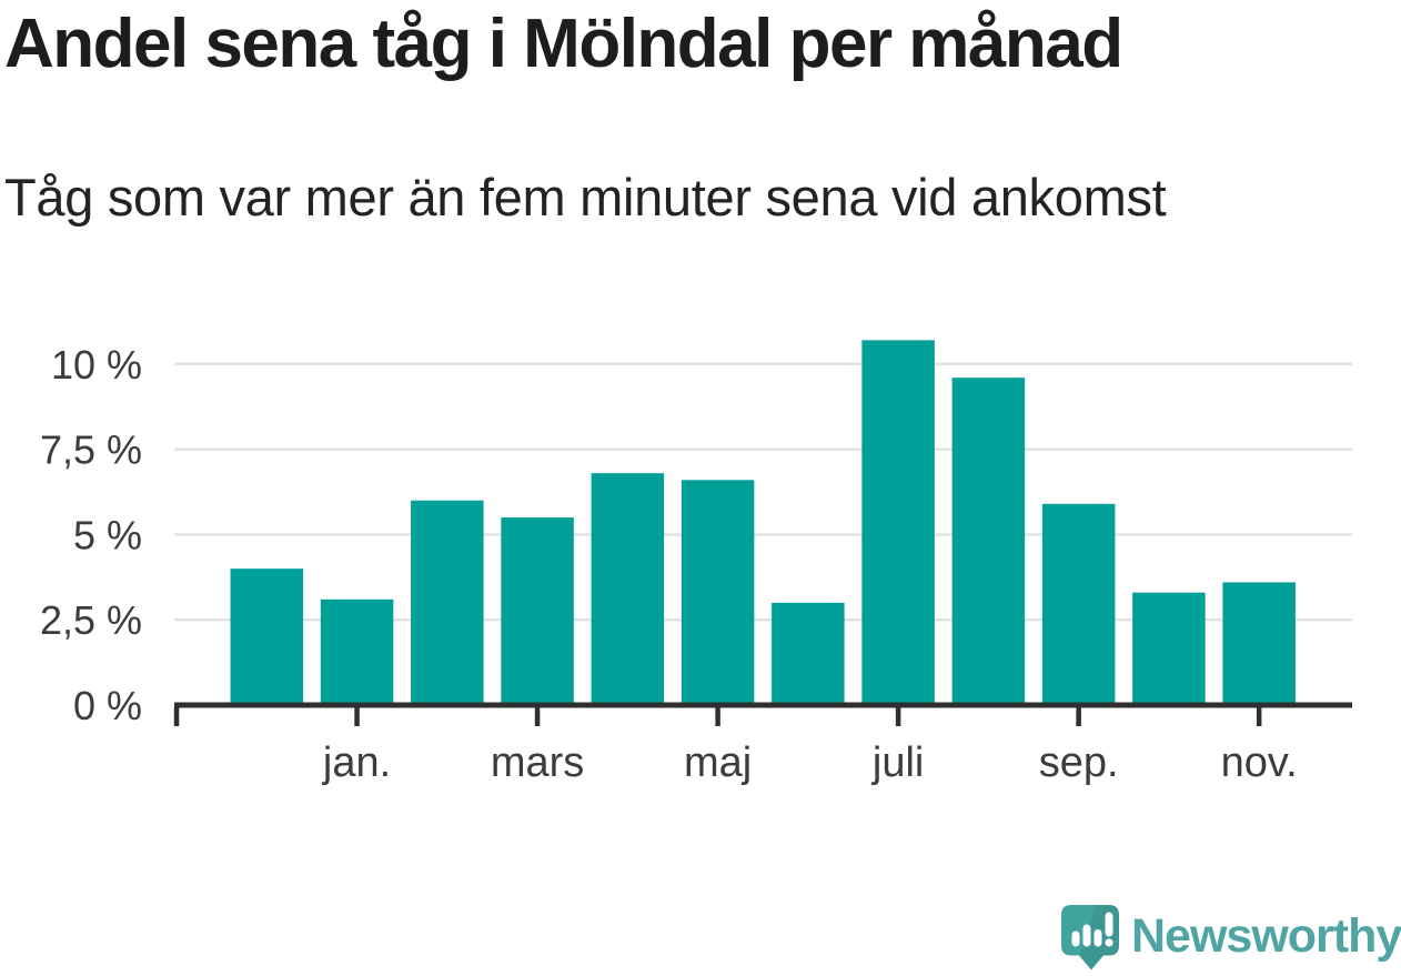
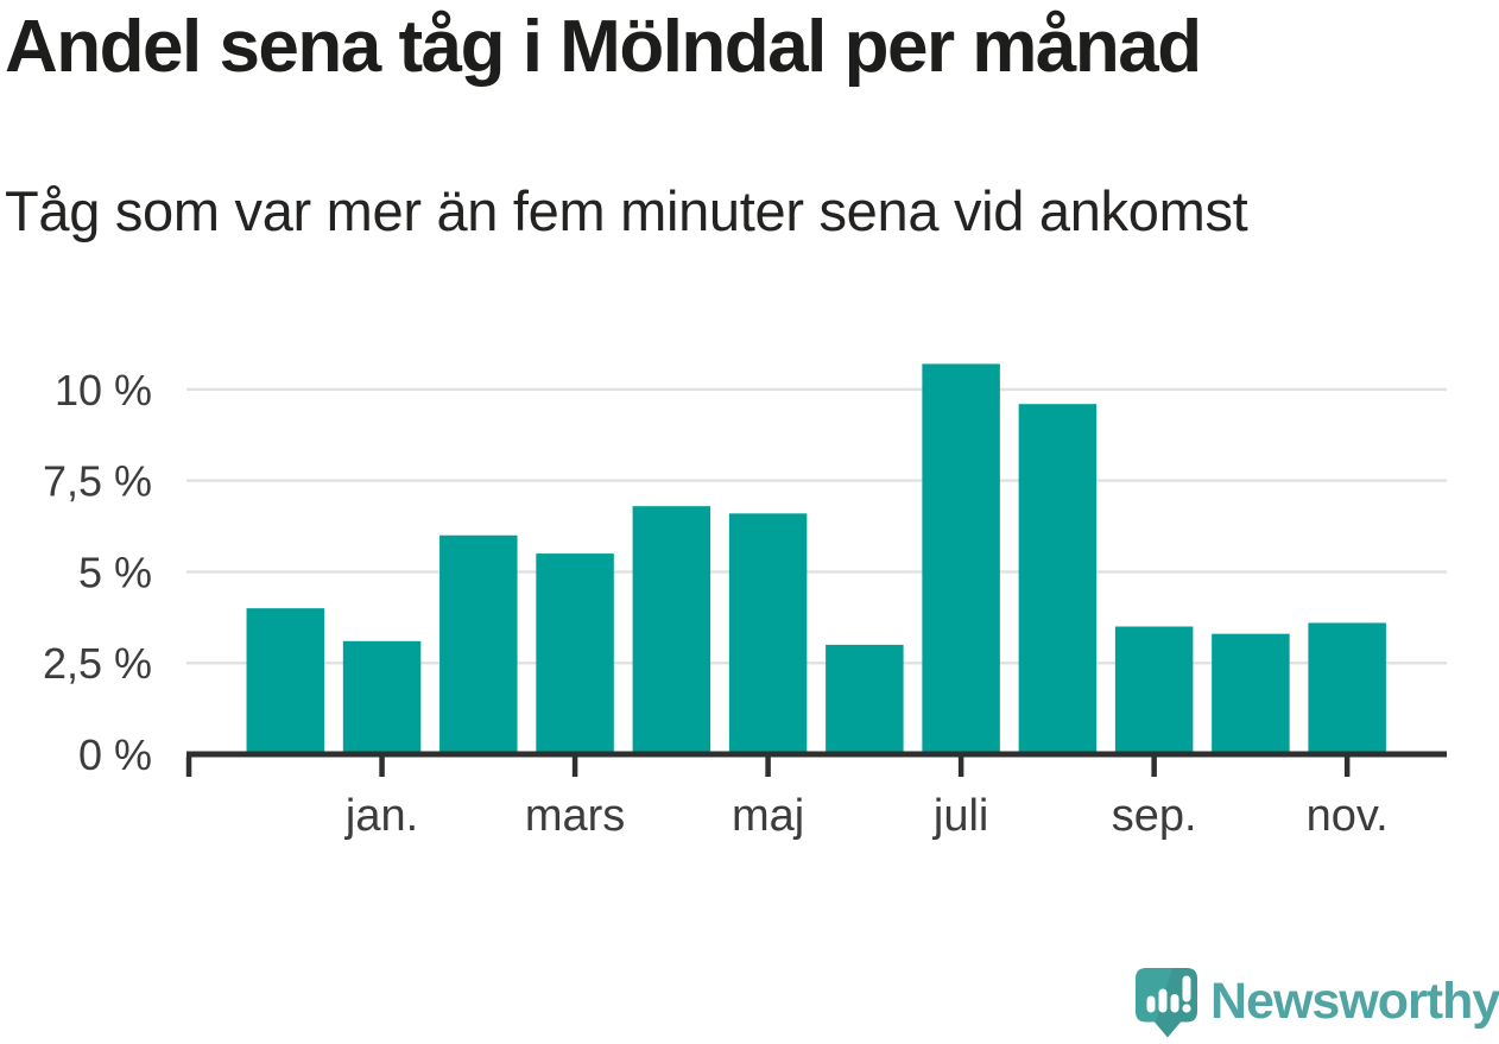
sep.: 5.9% -> 3.5%
